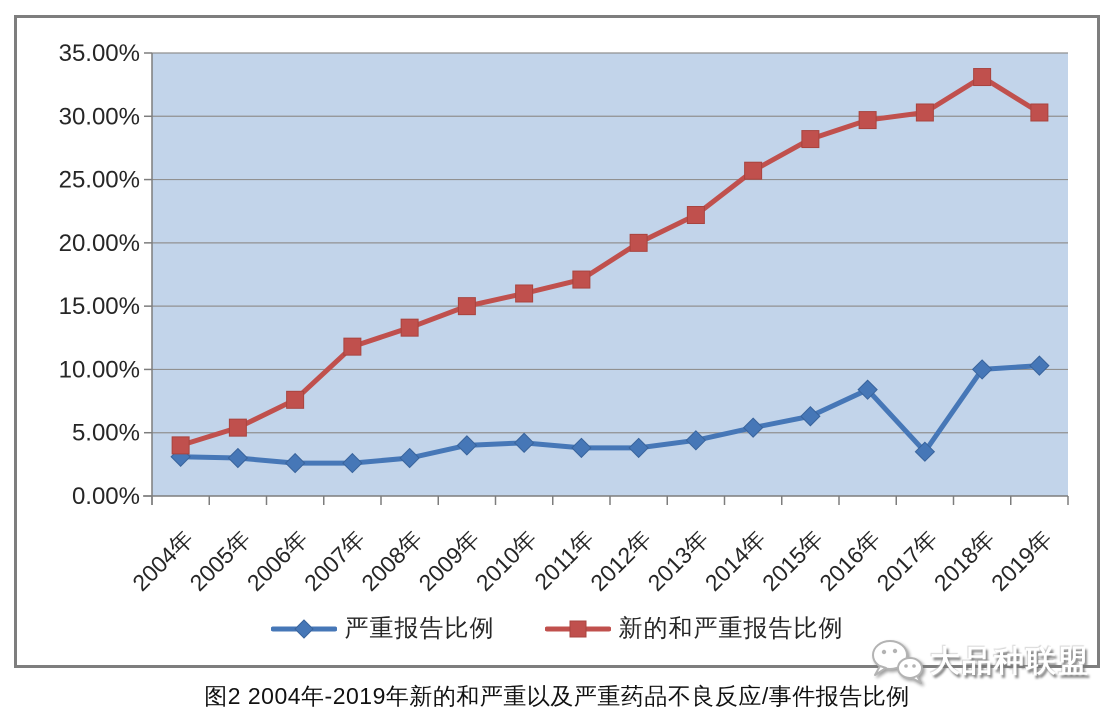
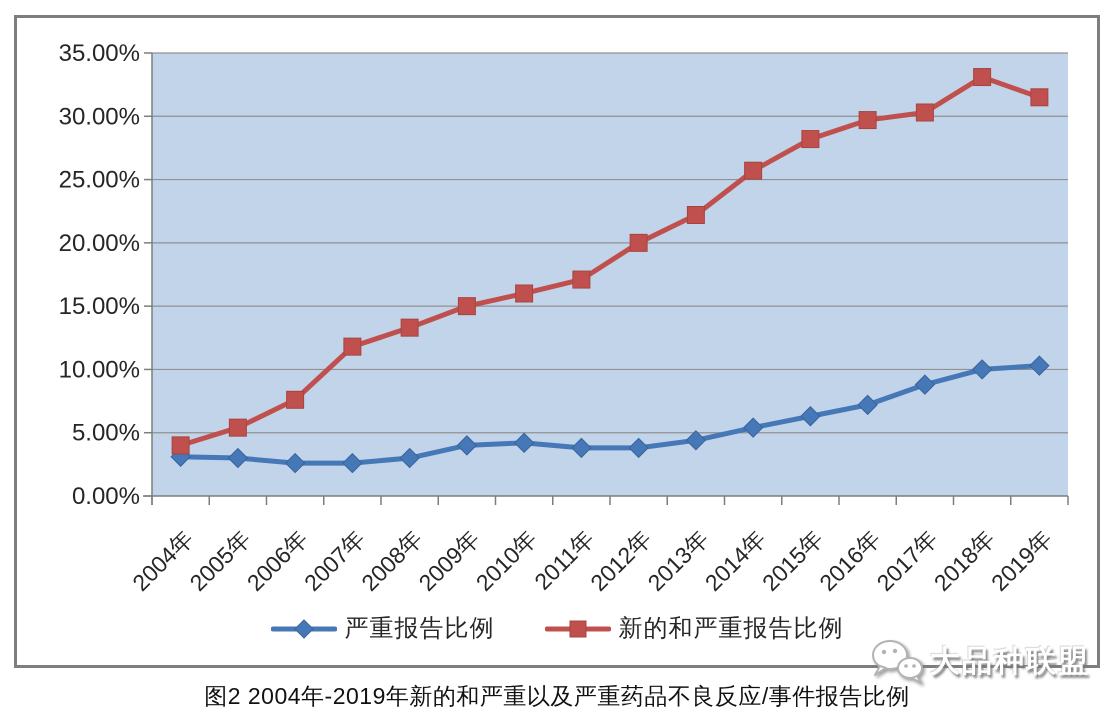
严重报告比例/2016年: 8.4% -> 7.2%
严重报告比例/2017年: 3.5% -> 8.8%
新的和严重报告比例/2019年: 30.3% -> 31.5%
